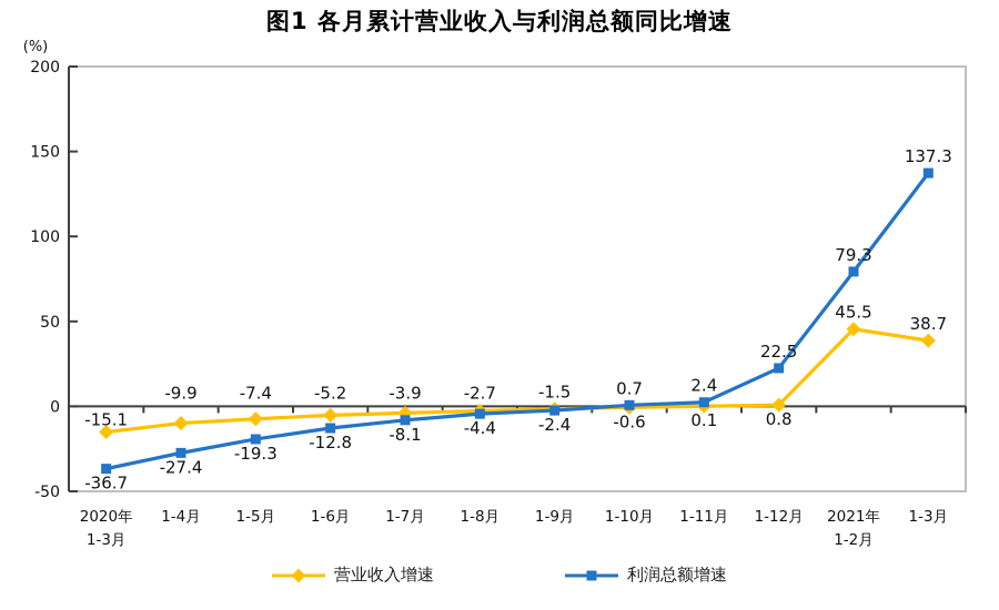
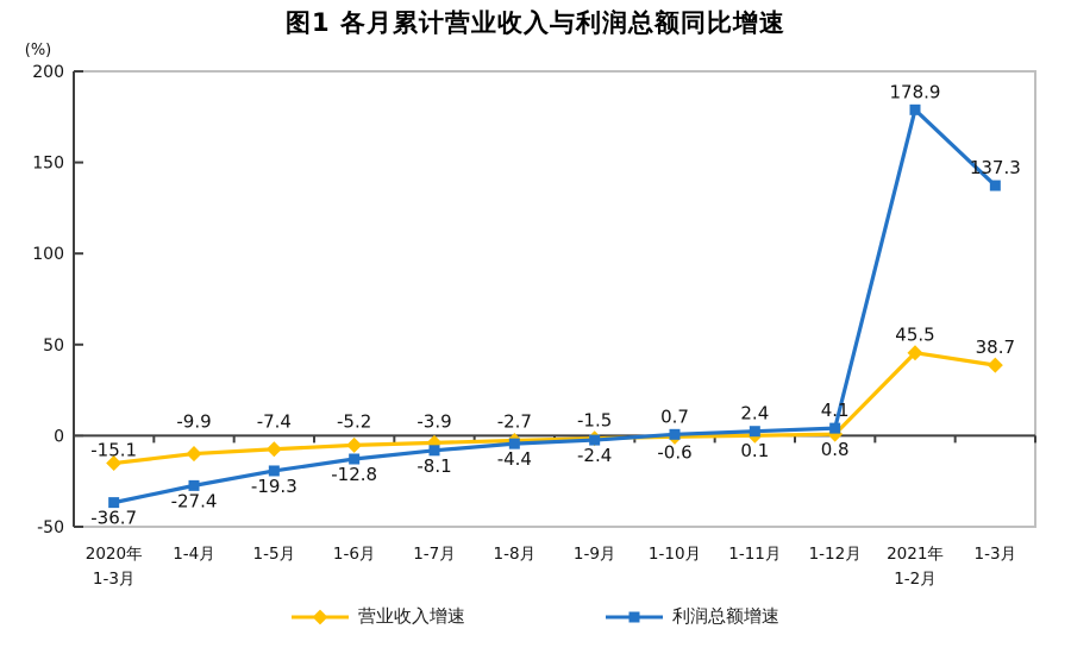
利润总额增速/1-12月: 22.5 -> 4.1
利润总额增速/2021年 1-2月: 79.3 -> 178.9
